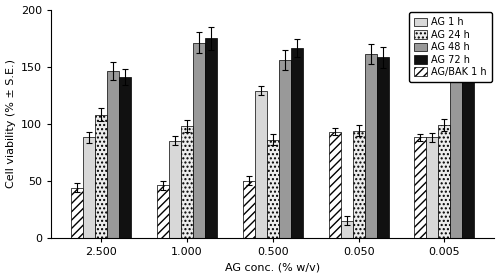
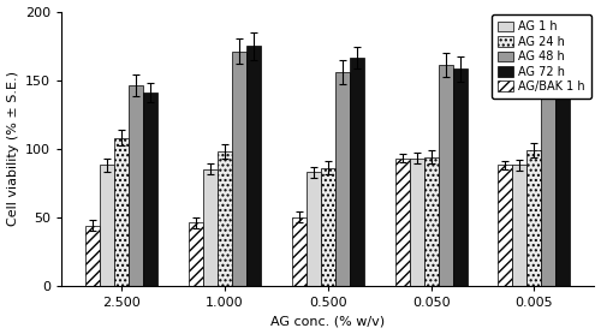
AG 1 h/0.500: 129 -> 83
AG 1 h/0.050: 15 -> 93
